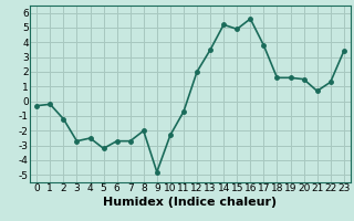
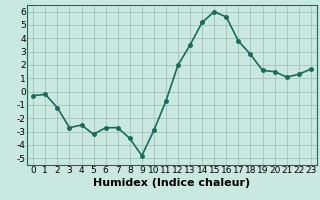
8: -2.0 -> -3.5
10: -2.3 -> -2.9
15: 4.9 -> 6.0
18: 1.6 -> 2.8
21: 0.7 -> 1.1
23: 3.4 -> 1.7
